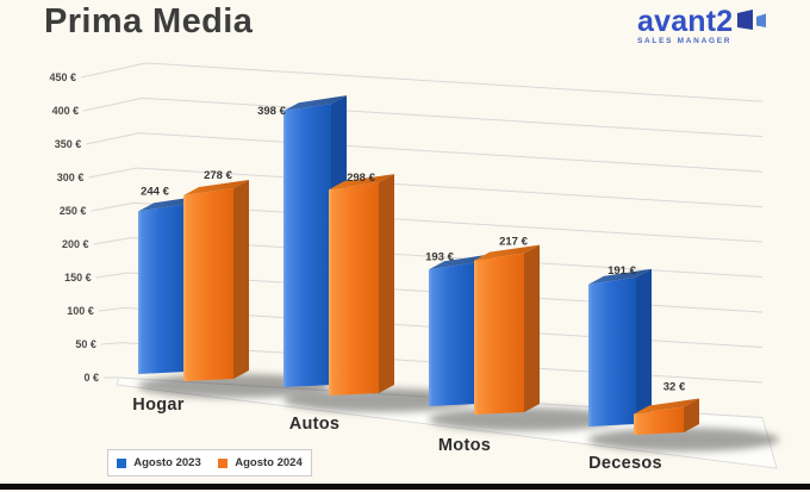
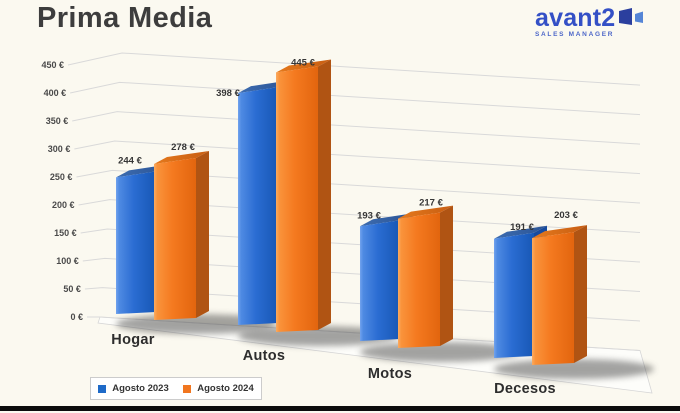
Agosto 2024/Autos: 298 -> 445
Agosto 2024/Decesos: 32 -> 203
